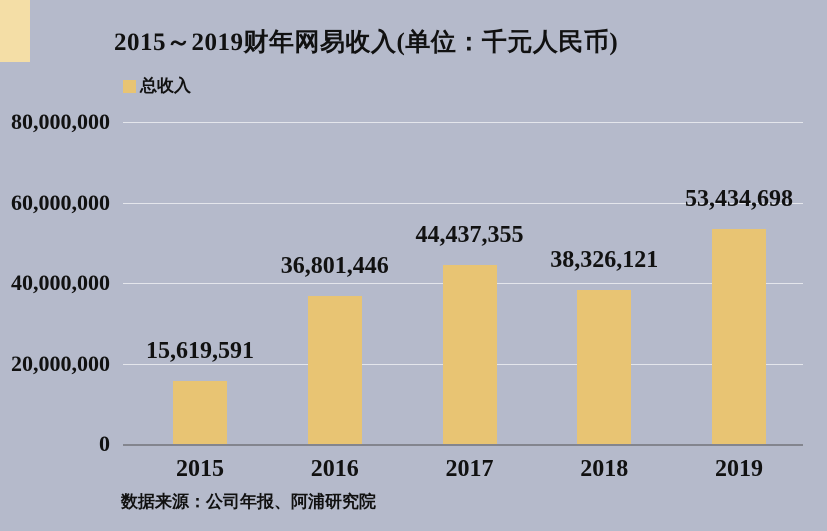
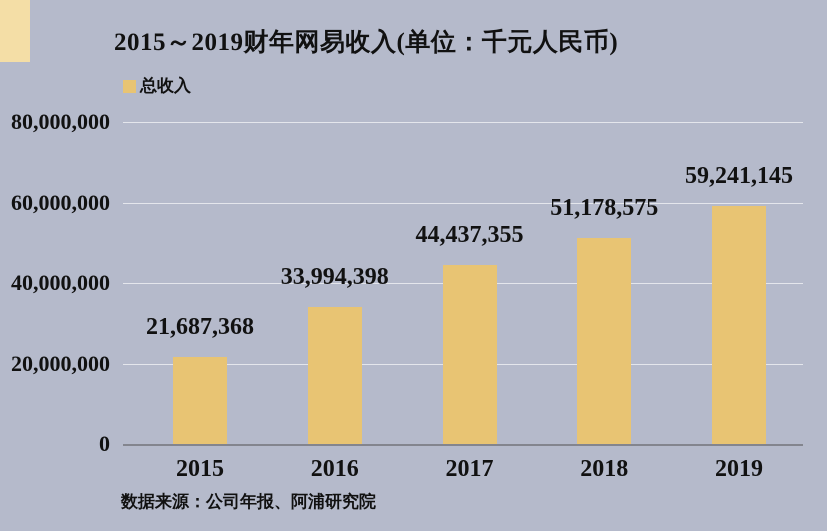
2015: 15,619,591 -> 21,687,368
2016: 36,801,446 -> 33,994,398
2018: 38,326,121 -> 51,178,575
2019: 53,434,698 -> 59,241,145
